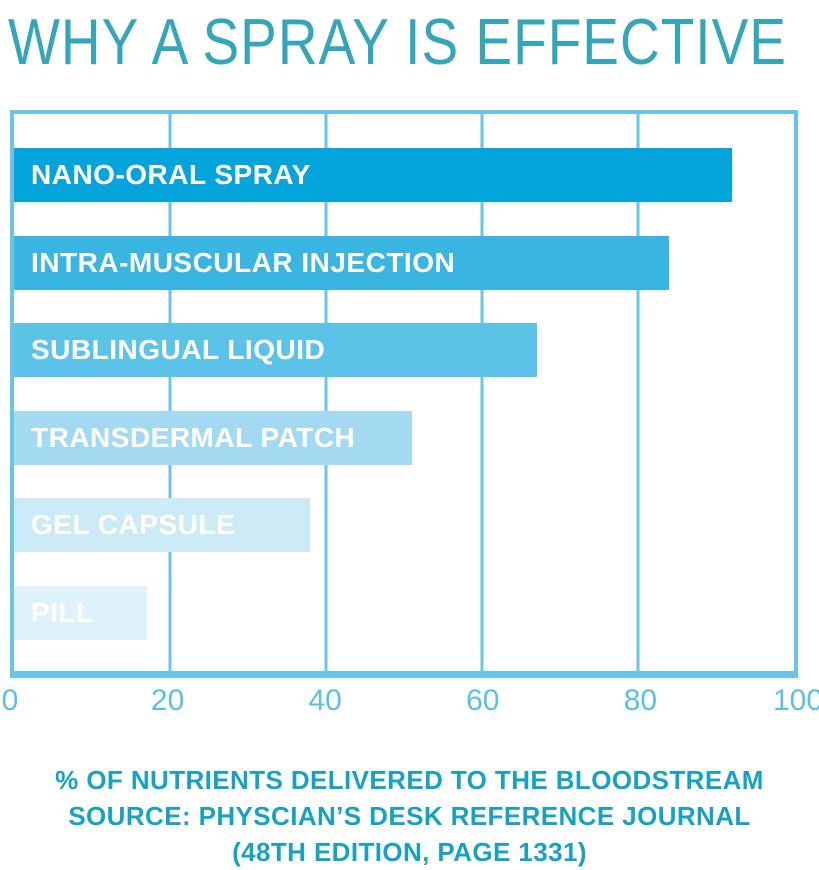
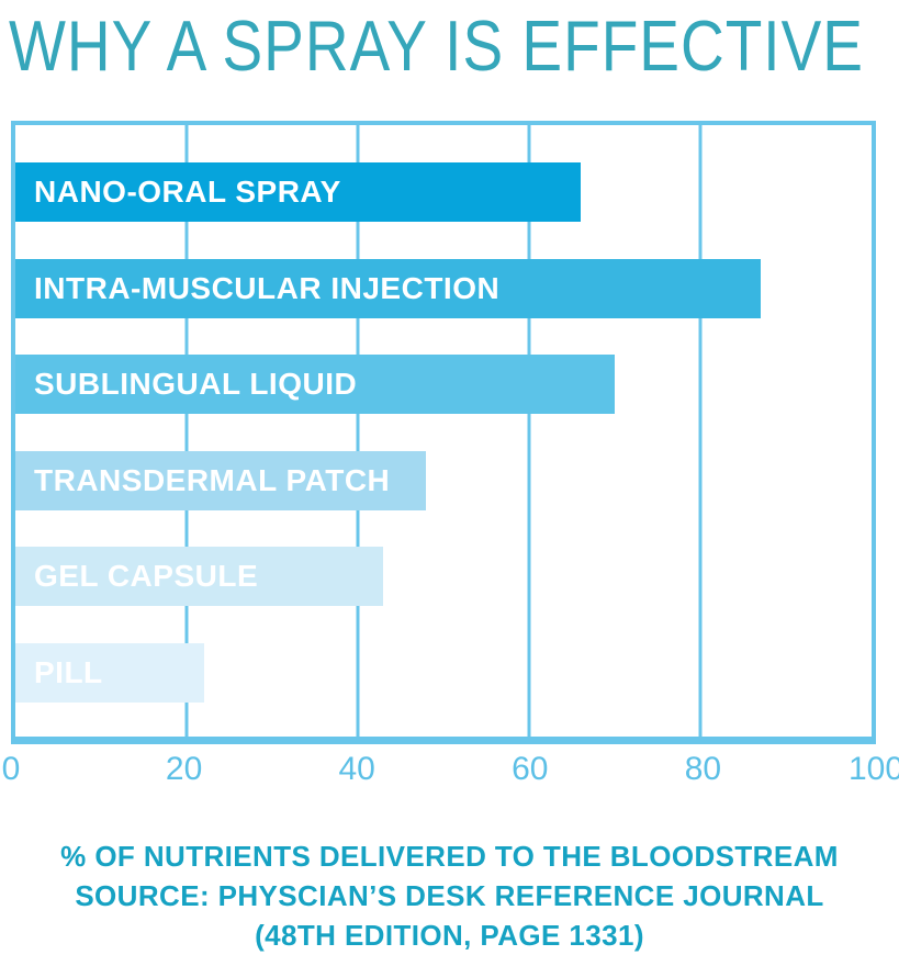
NANO-ORAL SPRAY: 92 -> 66
INTRA-MUSCULAR INJECTION: 84 -> 87
SUBLINGUAL LIQUID: 67 -> 70
TRANSDERMAL PATCH: 51 -> 48
GEL CAPSULE: 38 -> 43
PILL: 17 -> 22
